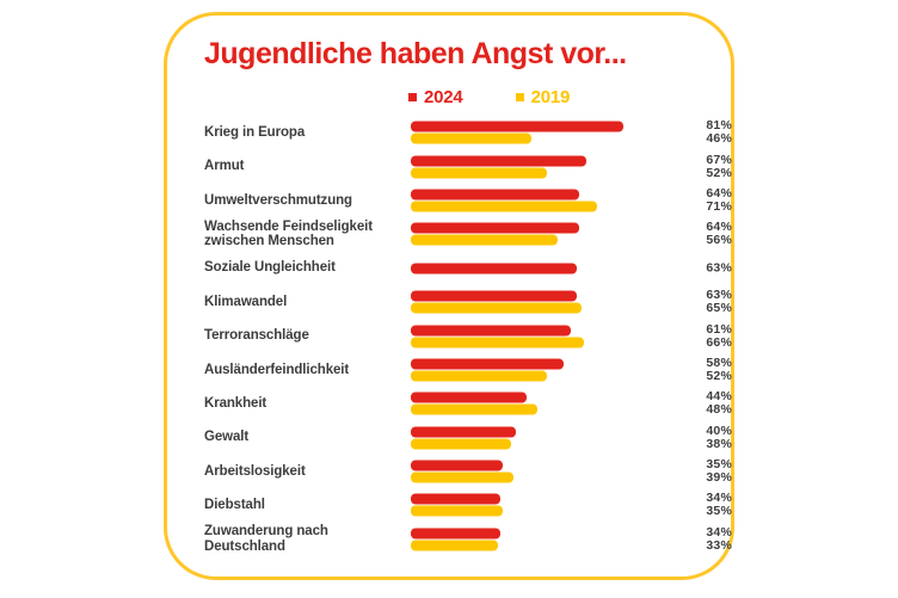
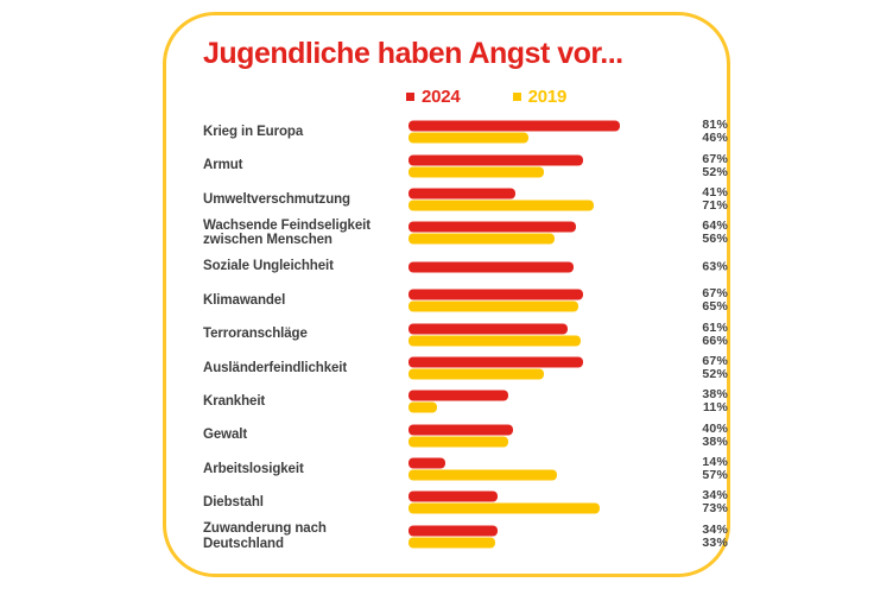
2024/Umweltverschmutzung: 64% -> 41%
2024/Klimawandel: 63% -> 67%
2024/Ausländerfeindlichkeit: 58% -> 67%
2024/Krankheit: 44% -> 38%
2019/Krankheit: 48% -> 11%
2024/Arbeitslosigkeit: 35% -> 14%
2019/Arbeitslosigkeit: 39% -> 57%
2019/Diebstahl: 35% -> 73%
